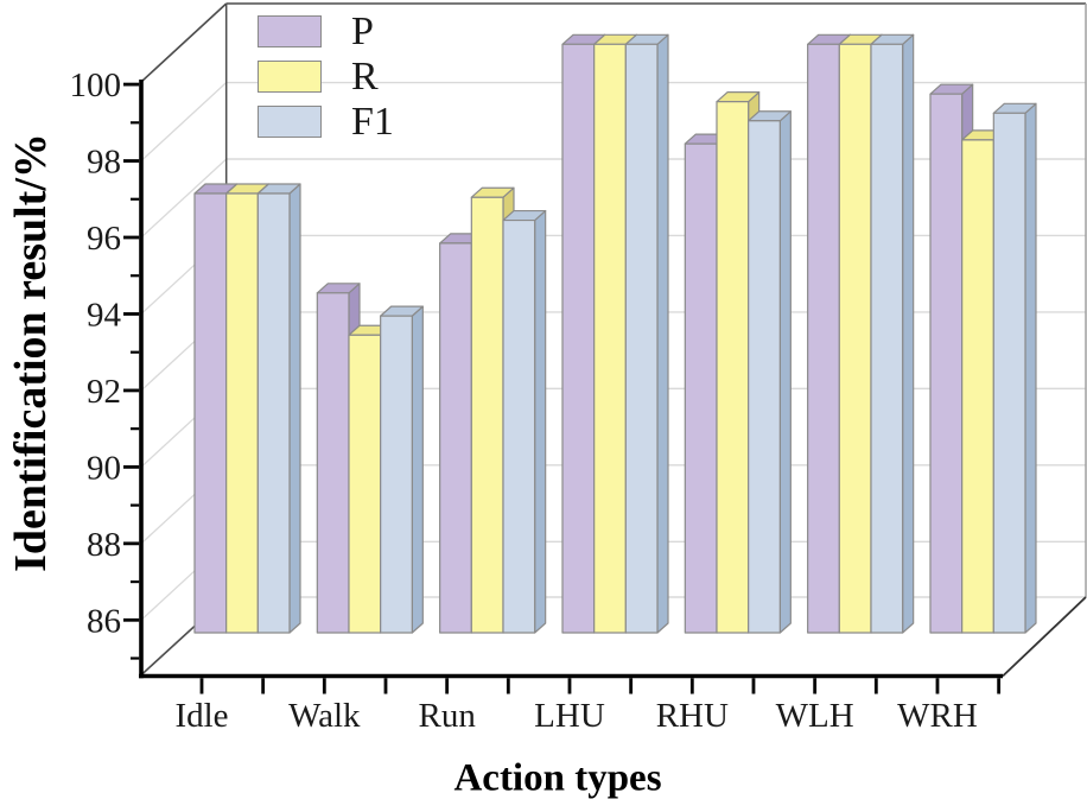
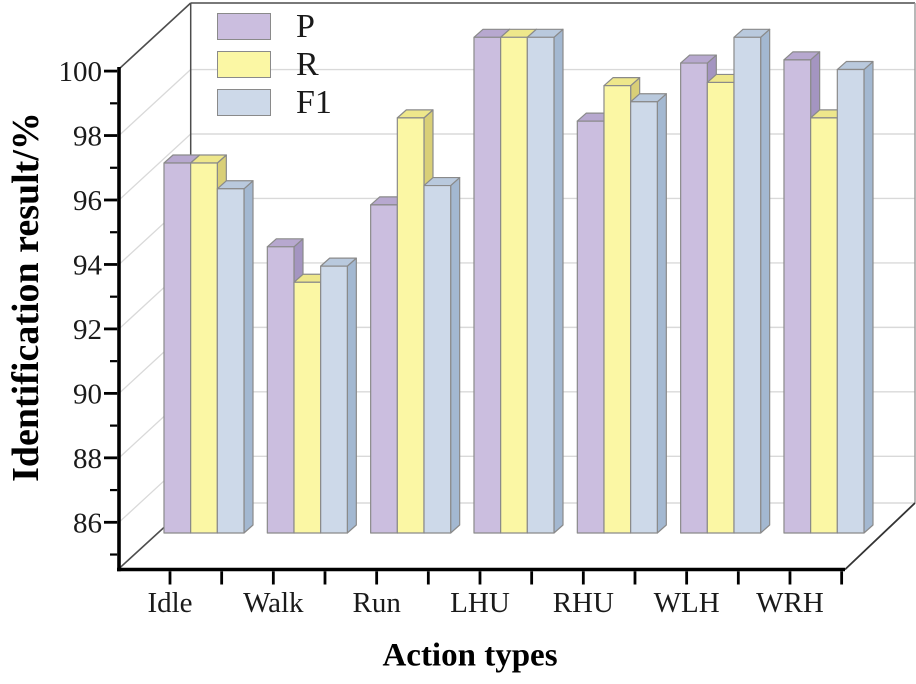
F1/Idle: 96.0 -> 95.2
R/Run: 95.9 -> 97.4
P/WLH: 99.9 -> 99.1
R/WLH: 99.9 -> 98.5
P/WRH: 98.6 -> 99.2
F1/WRH: 98.1 -> 98.9
